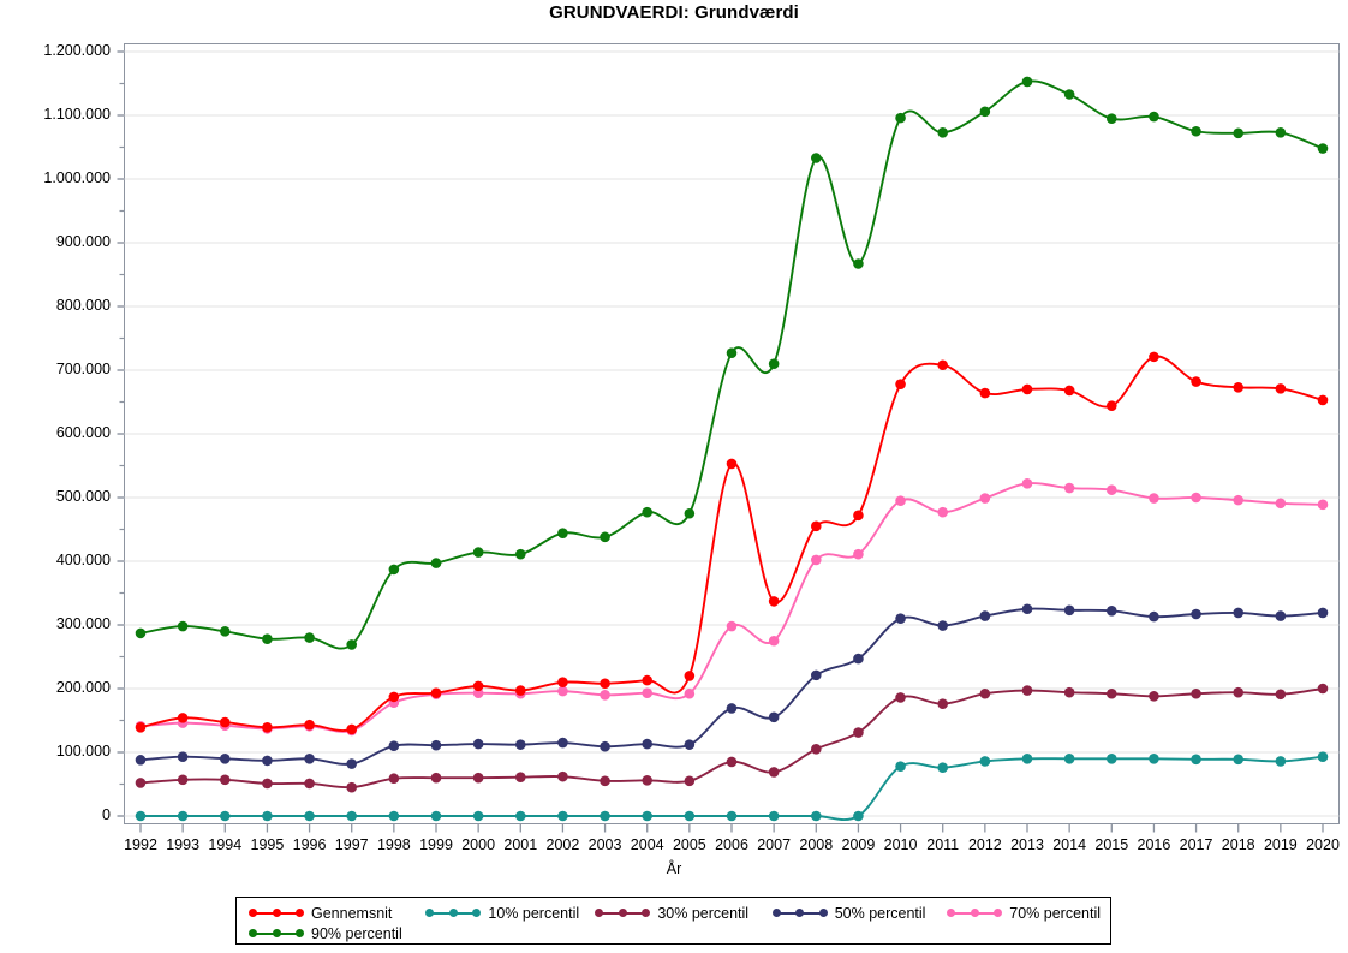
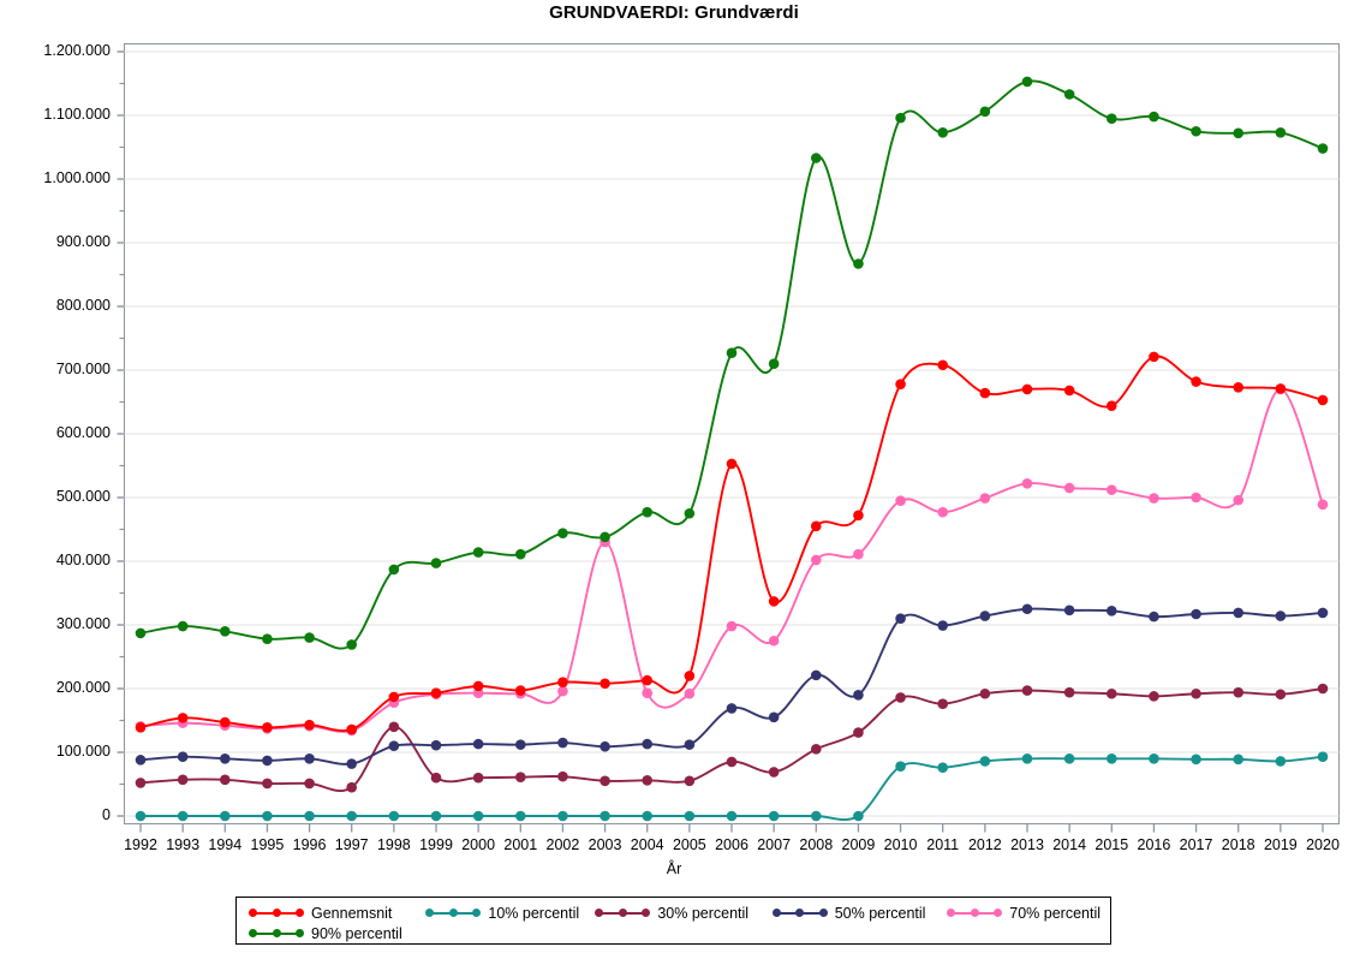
30% percentil/1998: 60000 -> 140000
70% percentil/2003: 190000 -> 430000
50% percentil/2009: 250000 -> 190000
70% percentil/2019: 490000 -> 670000
